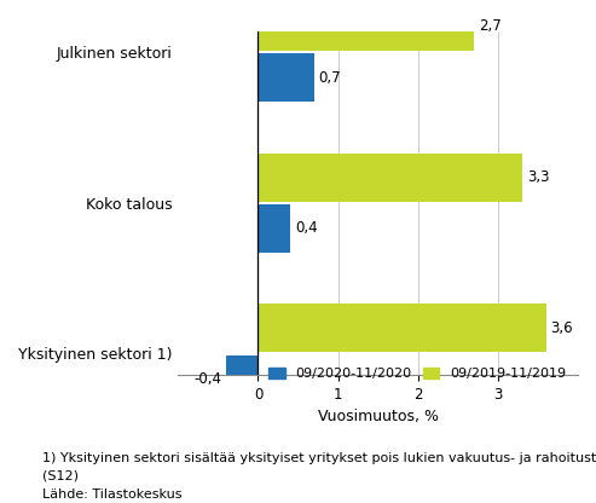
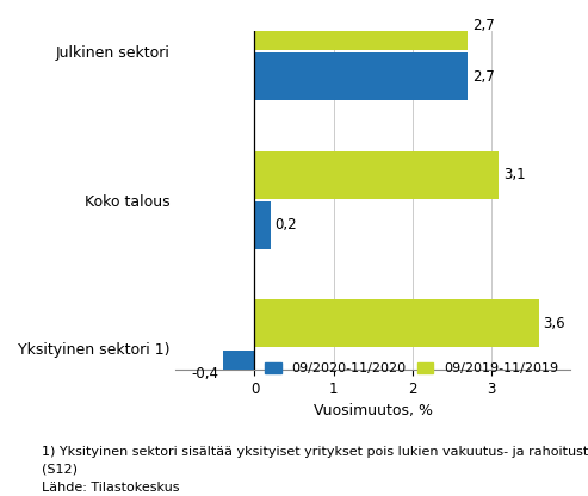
09/2020-11/2020/Julkinen sektori: 0,7 -> 2,7
09/2019-11/2019/Koko talous: 3,3 -> 3,1
09/2020-11/2020/Koko talous: 0,4 -> 0,2
